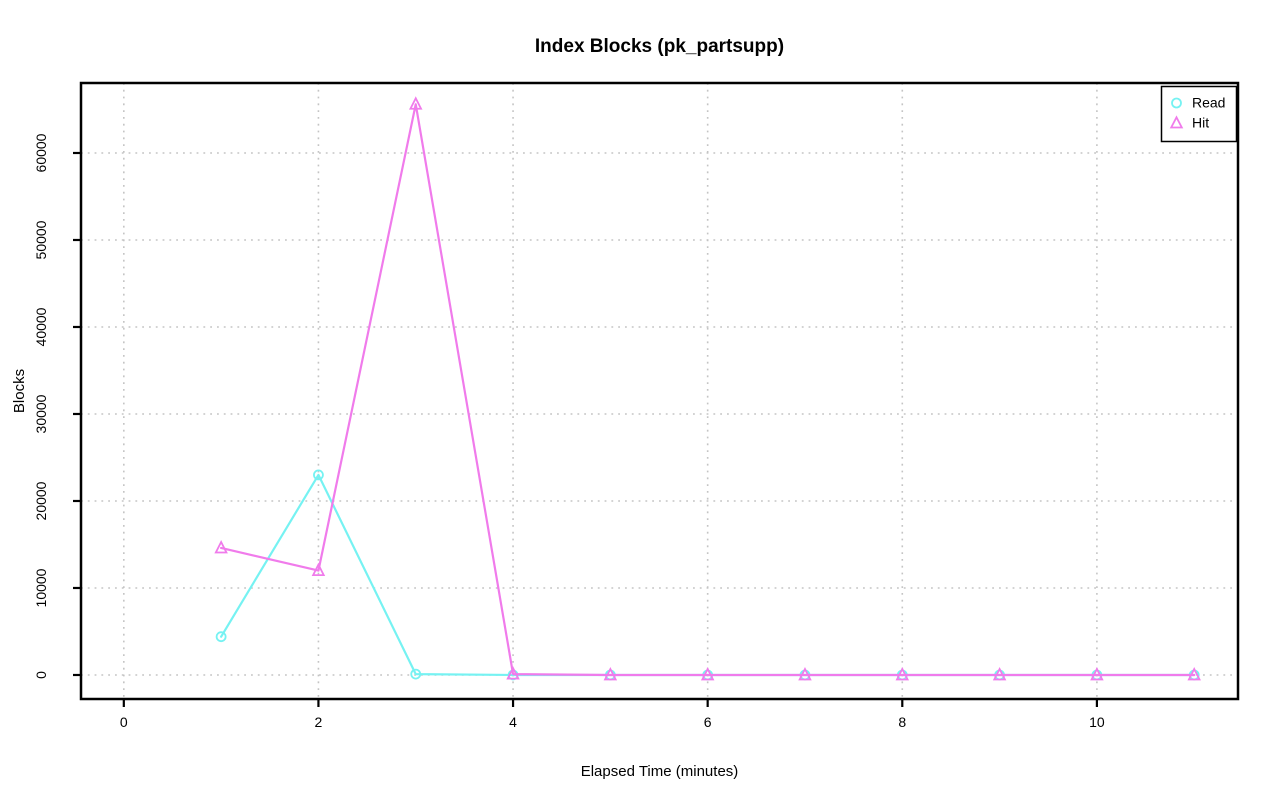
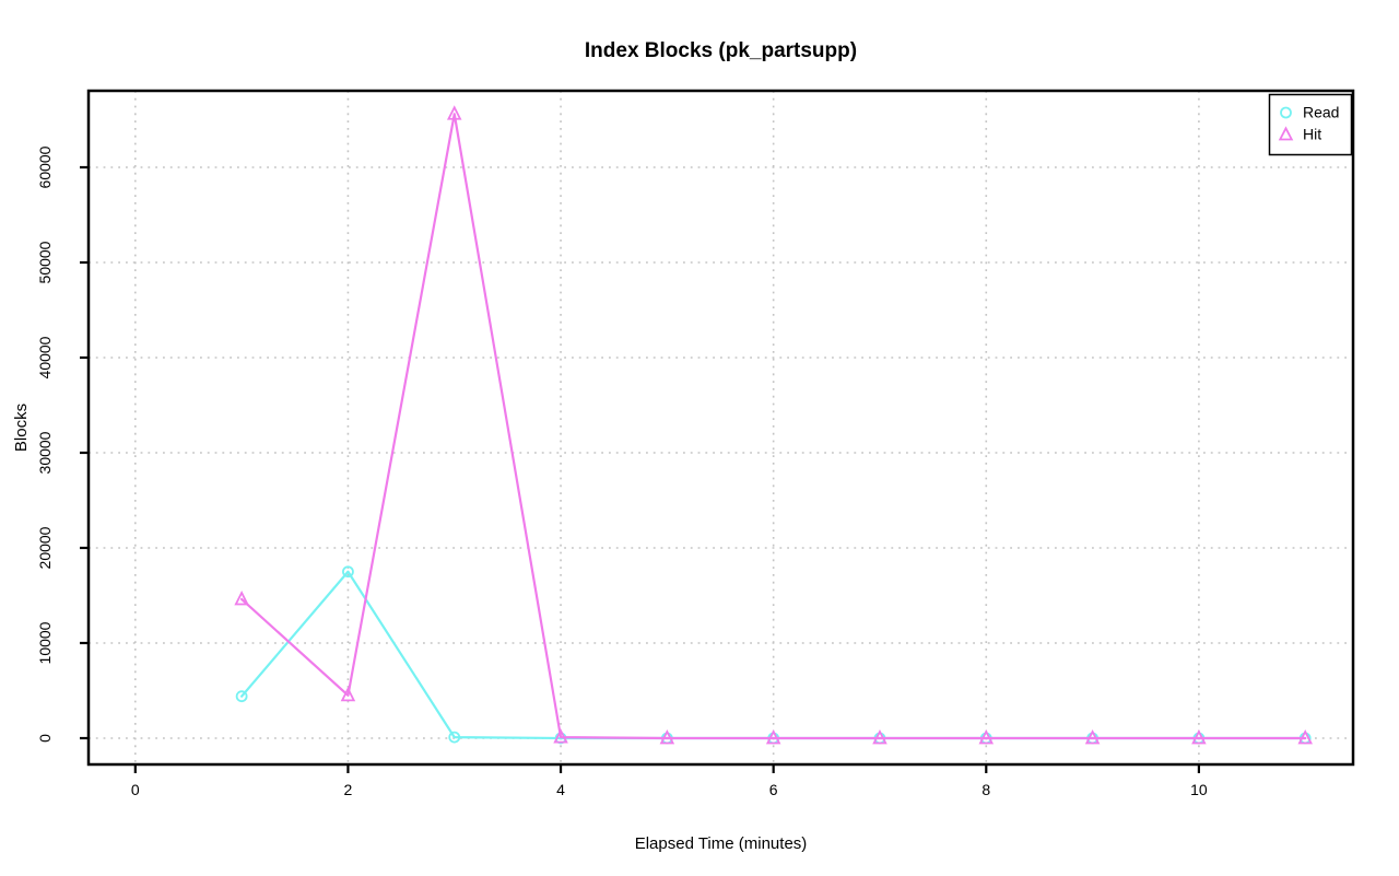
Read/2: 23000 -> 18000
Hit/2: 12000 -> 4000
